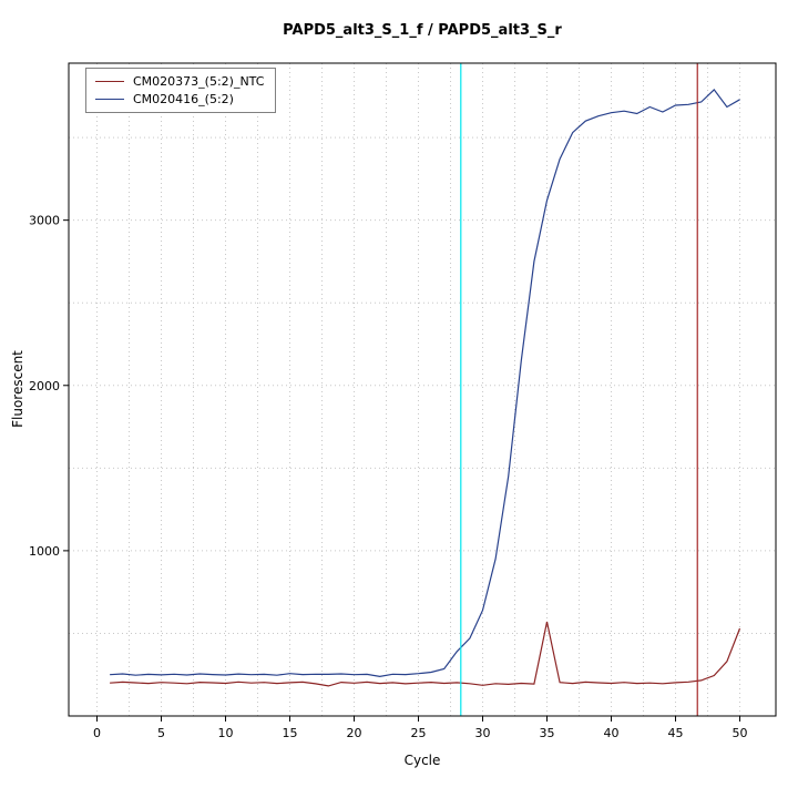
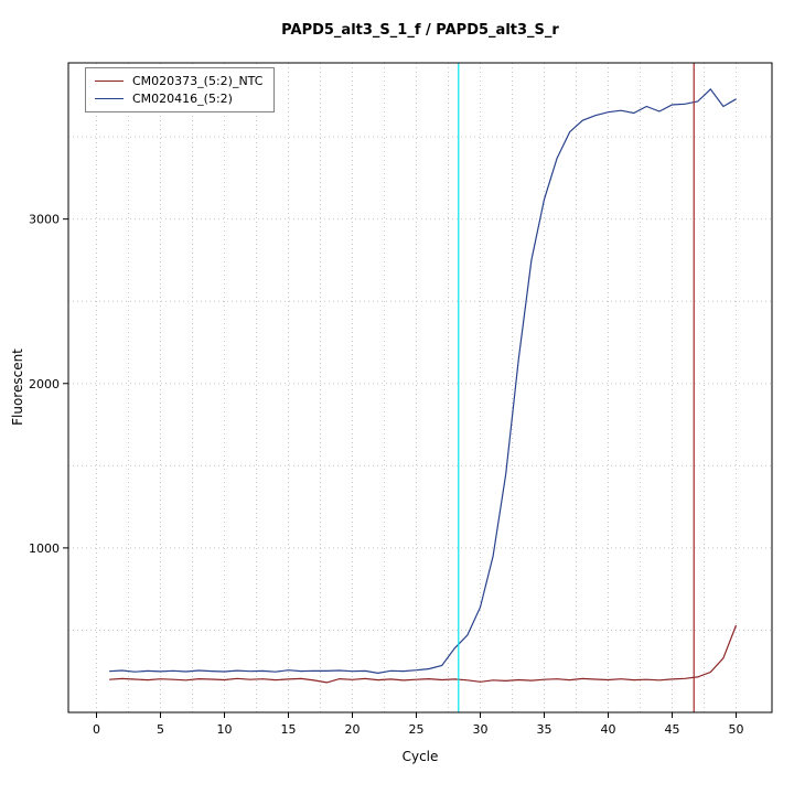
CM020373_(5:2)_NTC/35: 570 -> 200
